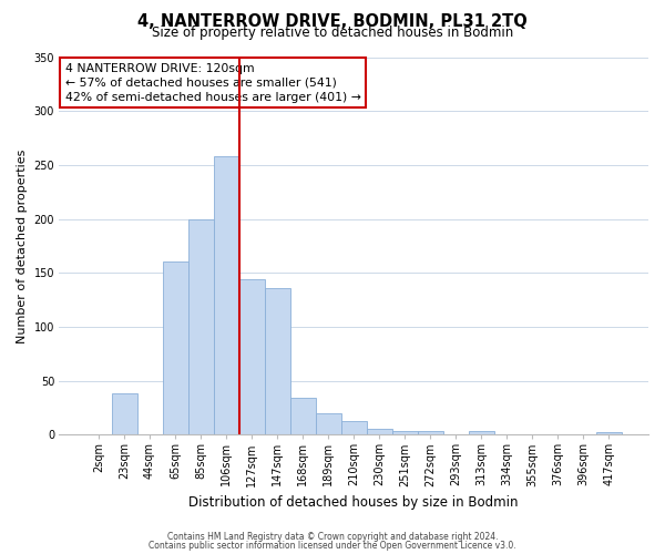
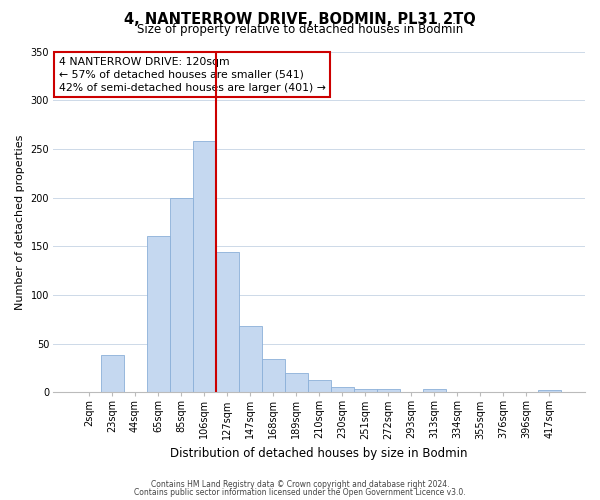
147sqm: 136 -> 68
